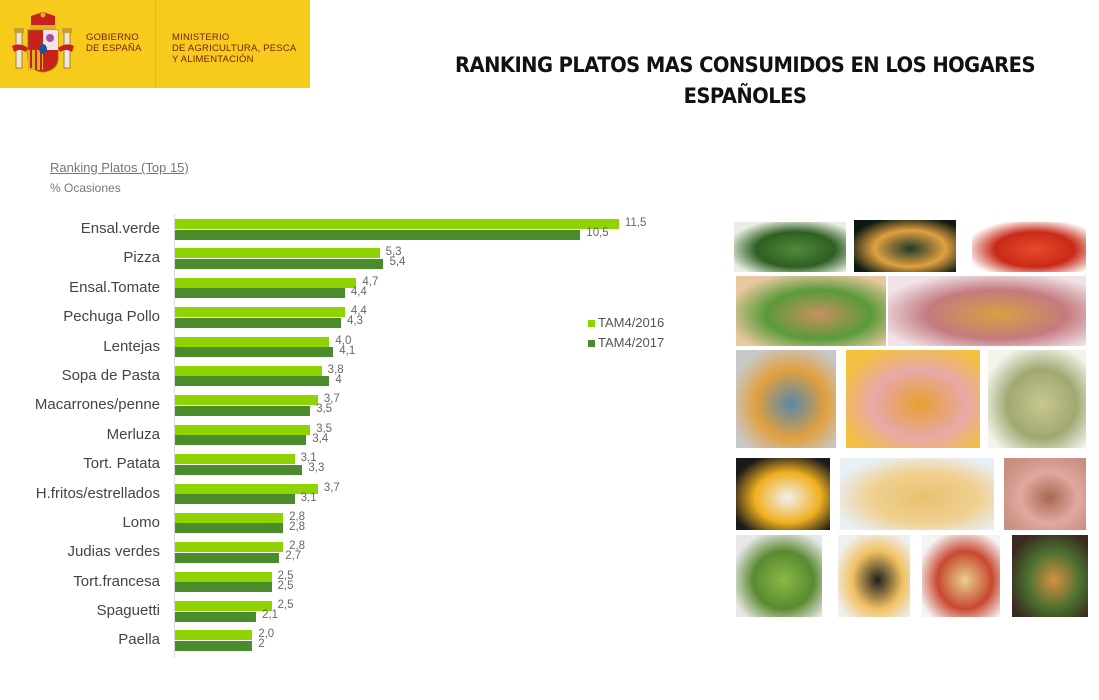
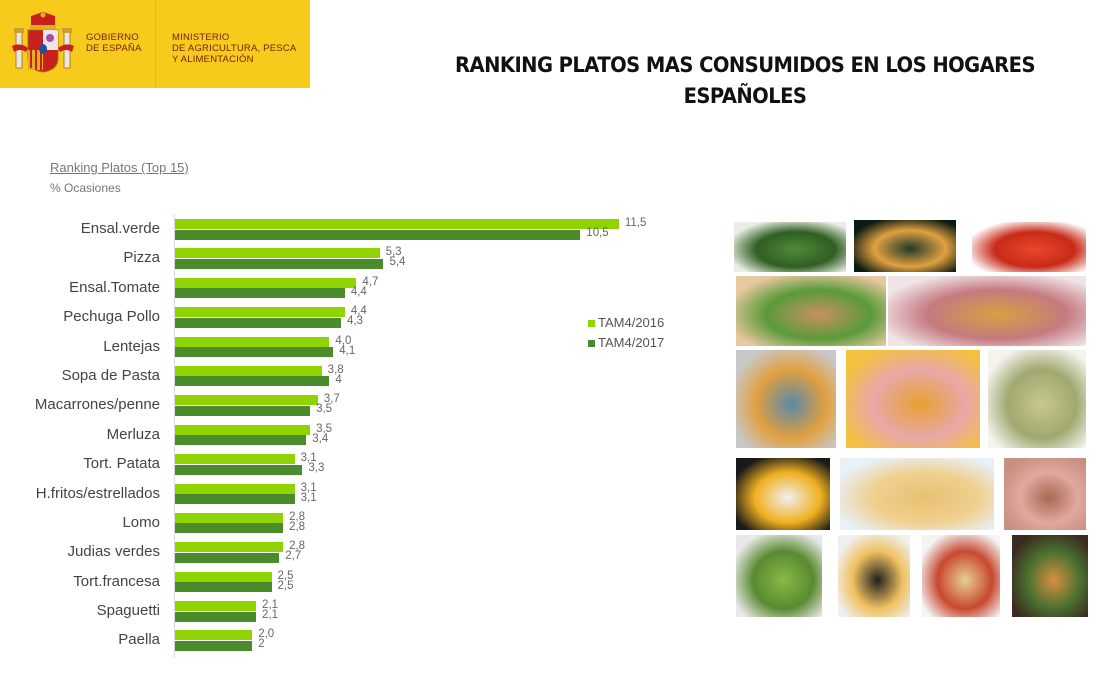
TAM4/2016/H.fritos/estrellados: 3,7 -> 3,1
TAM4/2016/Spaguetti: 2,5 -> 2,1
